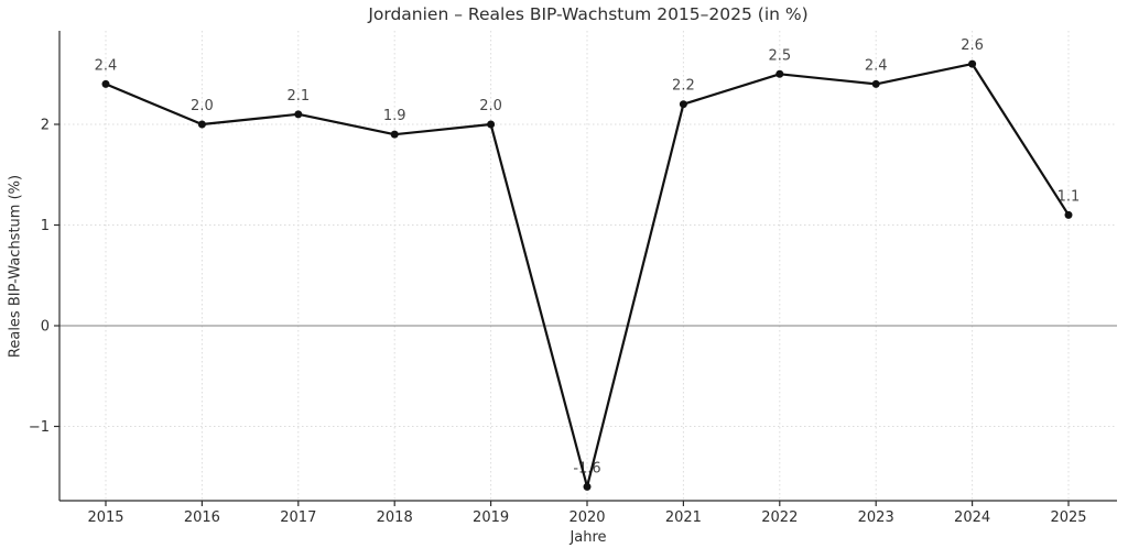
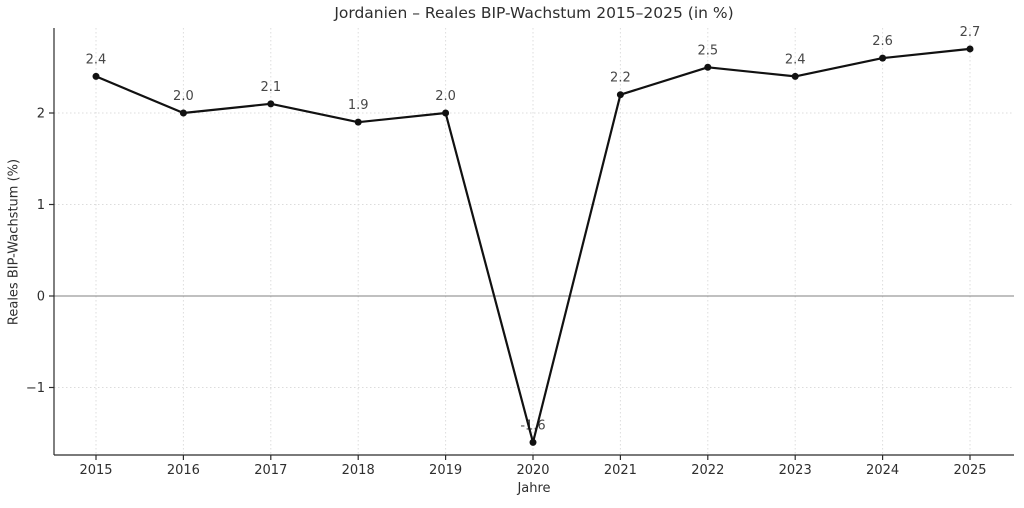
2025: 1.1 -> 2.7
